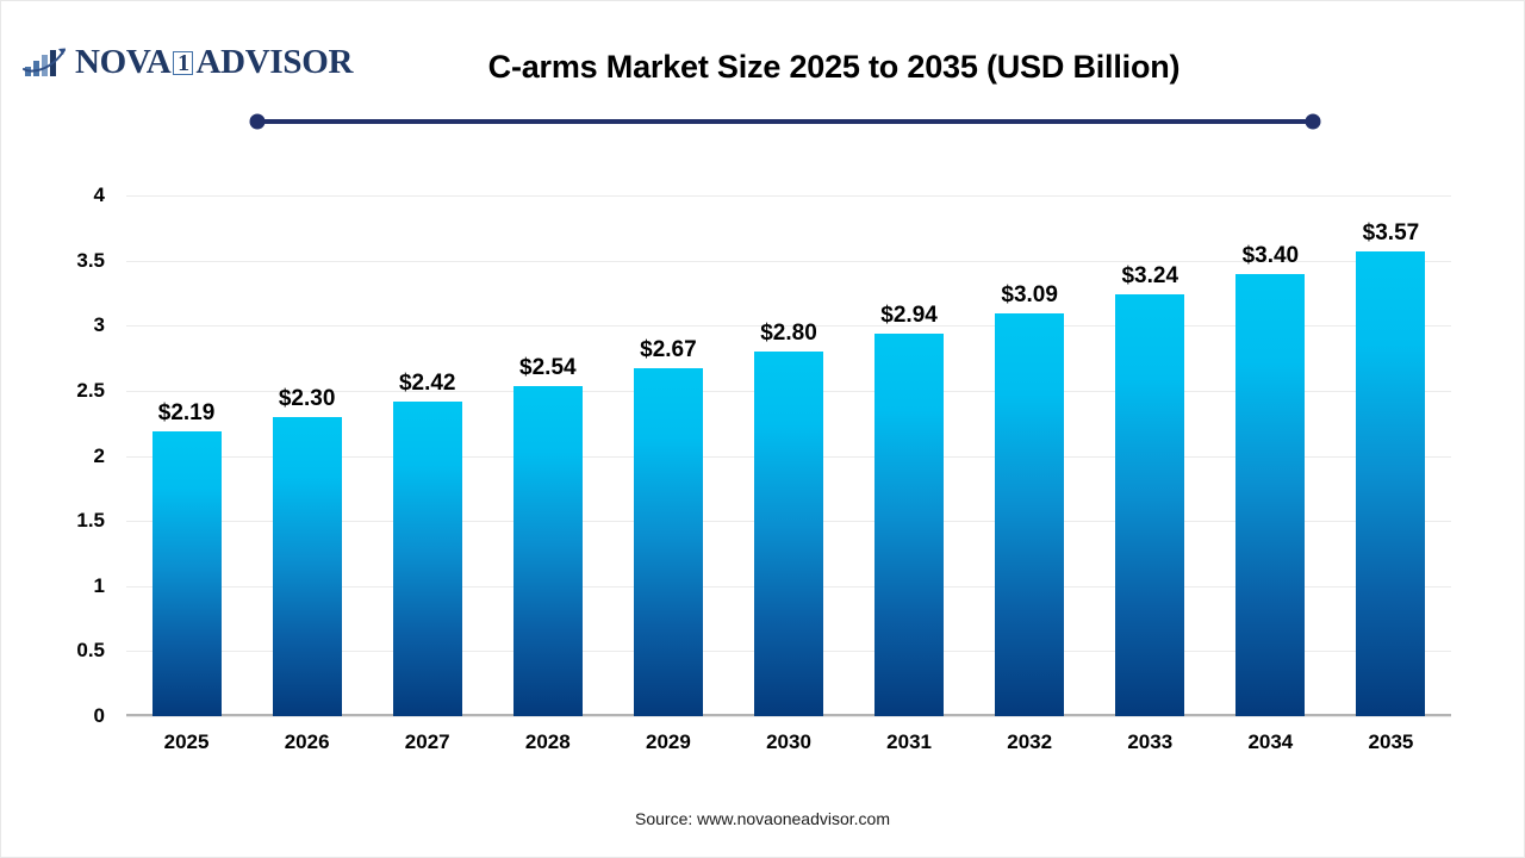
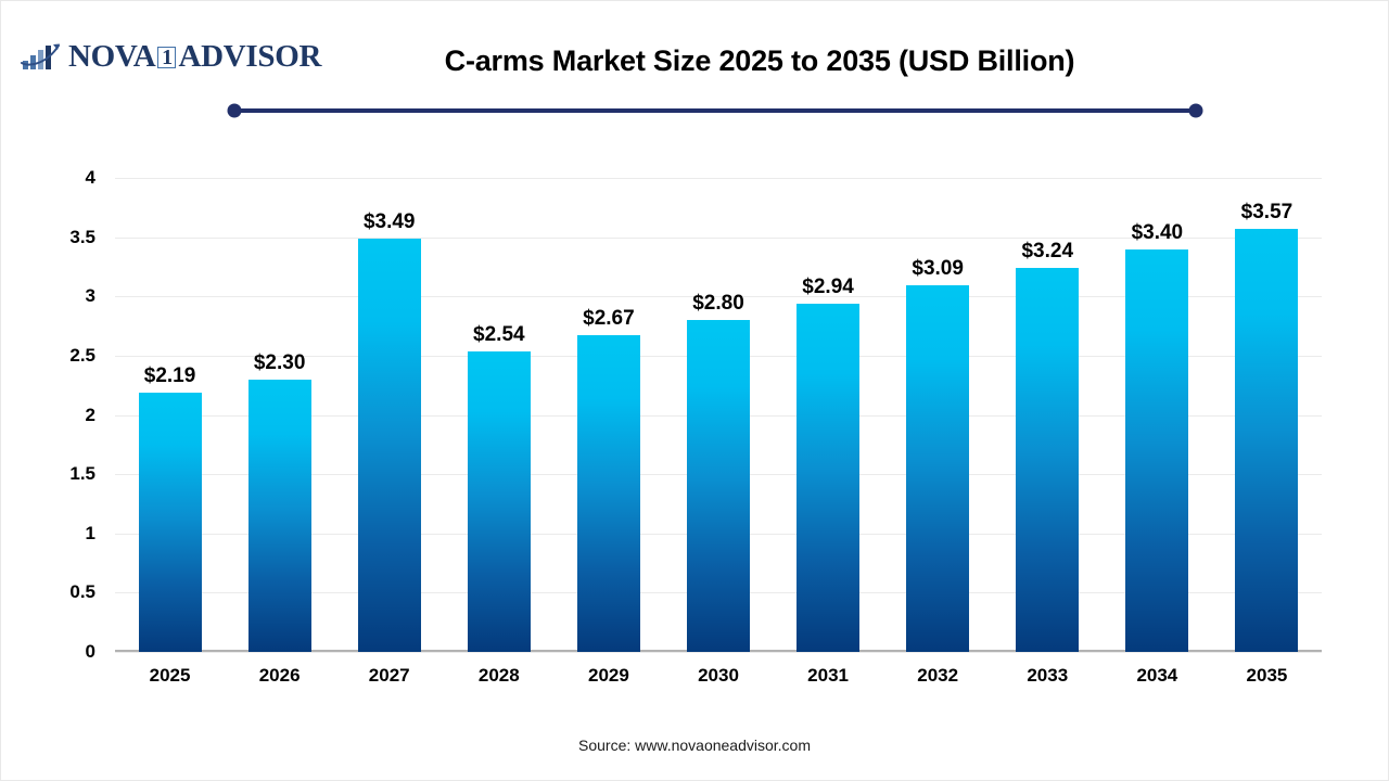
2027: $2.42 -> $3.49
